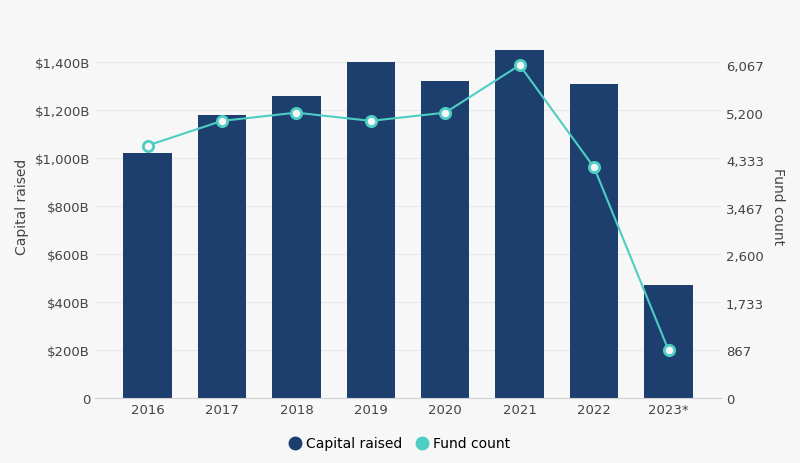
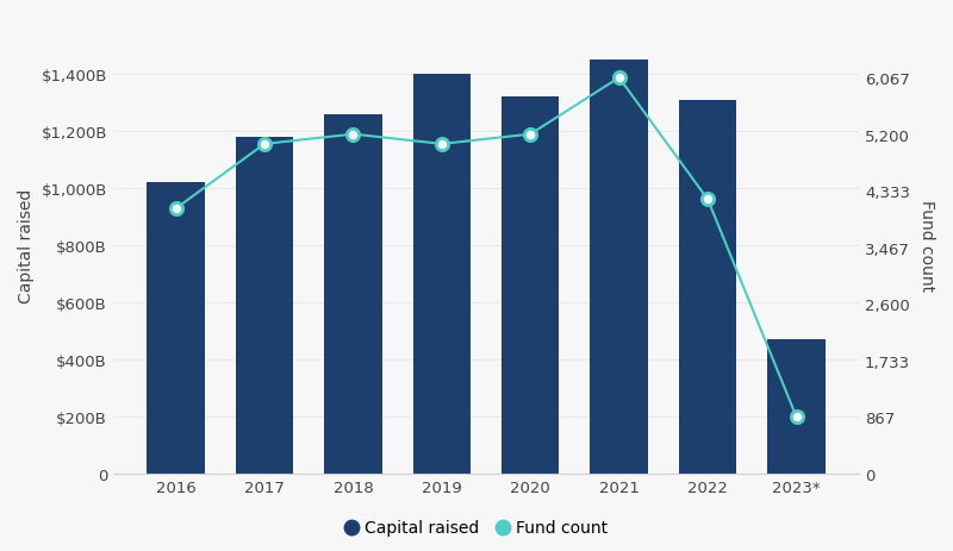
Fund count/2016: 4,600 -> 4,060
